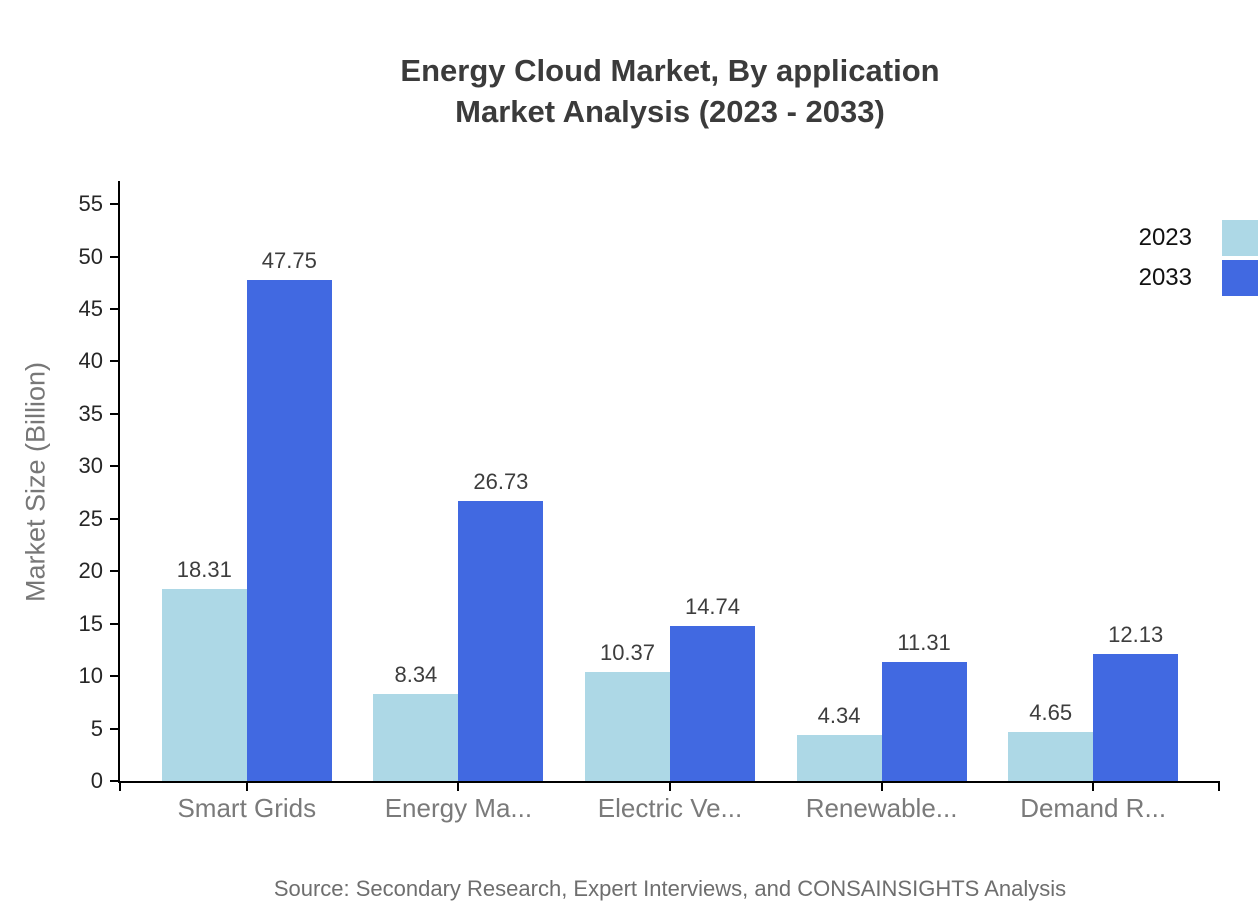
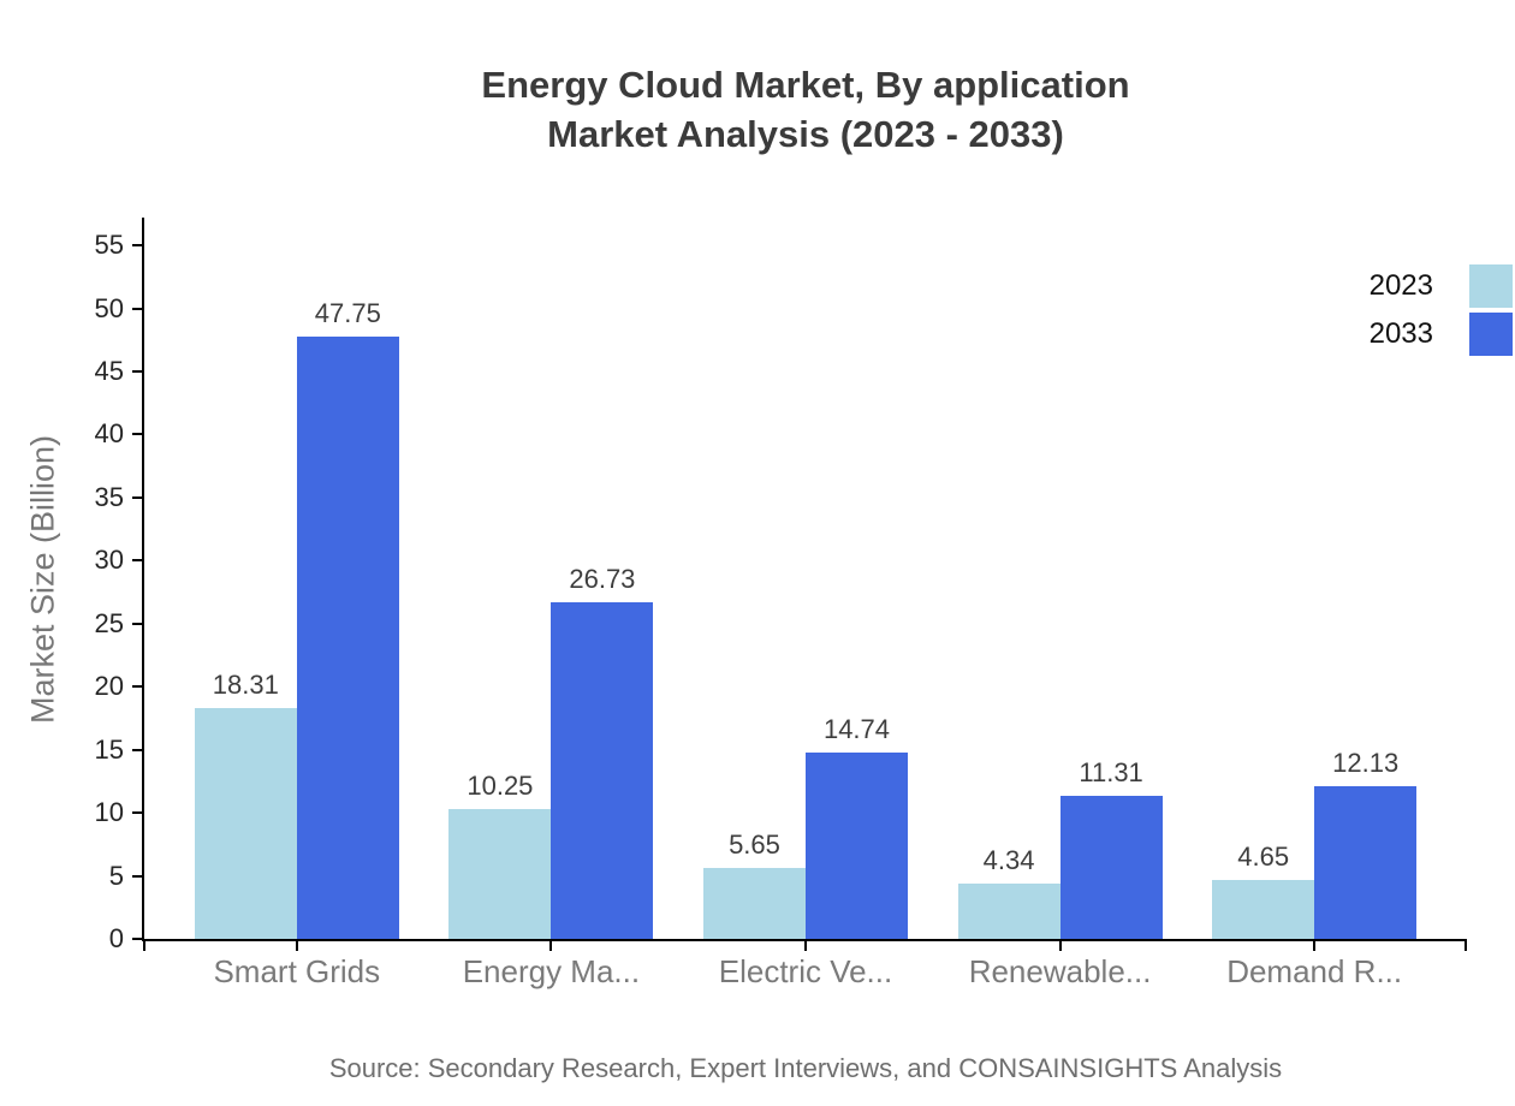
2023/Energy Ma...: 8.34 -> 10.25
2023/Electric Ve...: 10.37 -> 5.65
